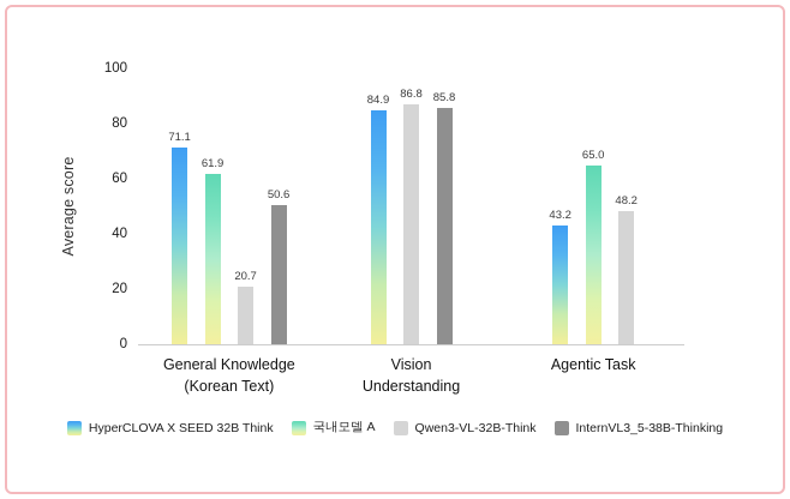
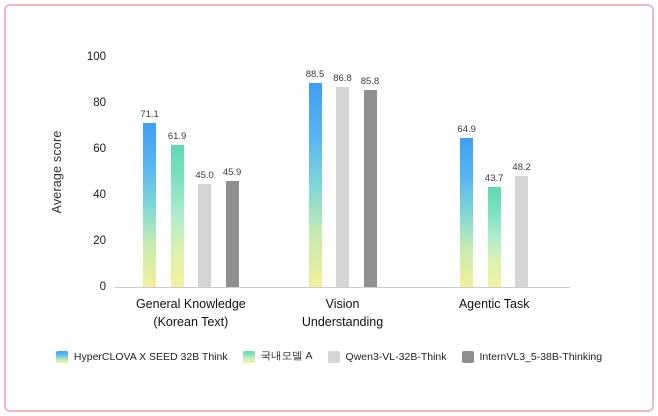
Qwen3-VL-32B-Think/General Knowledge (Korean Text): 20.7 -> 45.0
InternVL3_5-38B-Thinking/General Knowledge (Korean Text): 50.6 -> 45.9
HyperCLOVA X SEED 32B Think/Vision Understanding: 84.9 -> 88.5
HyperCLOVA X SEED 32B Think/Agentic Task: 43.2 -> 64.9
국내모델 A/Agentic Task: 65.0 -> 43.7
